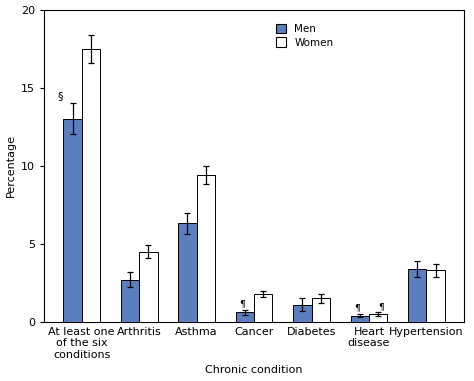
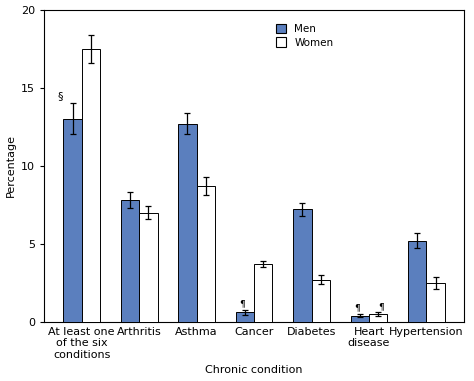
Men/Arthritis: 2.7 -> 7.8
Women/Arthritis: 4.5 -> 7.0
Men/Asthma: 6.3 -> 12.7
Women/Asthma: 9.4 -> 8.7
Women/Cancer: 1.8 -> 3.7
Men/Diabetes: 1.1 -> 7.2
Women/Diabetes: 1.5 -> 2.7
Men/Hypertension: 3.4 -> 5.2
Women/Hypertension: 3.3 -> 2.5
